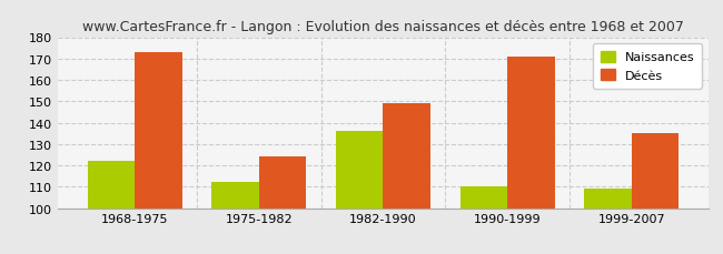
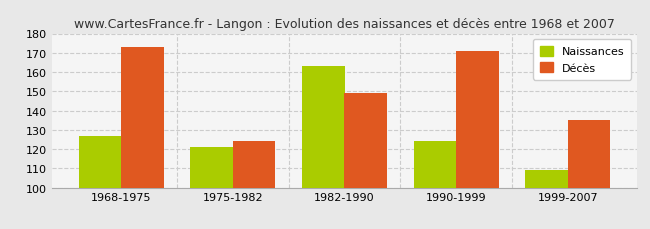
Naissances/1968-1975: 122 -> 127
Naissances/1975-1982: 112 -> 121
Naissances/1982-1990: 136 -> 163
Naissances/1990-1999: 110 -> 124
